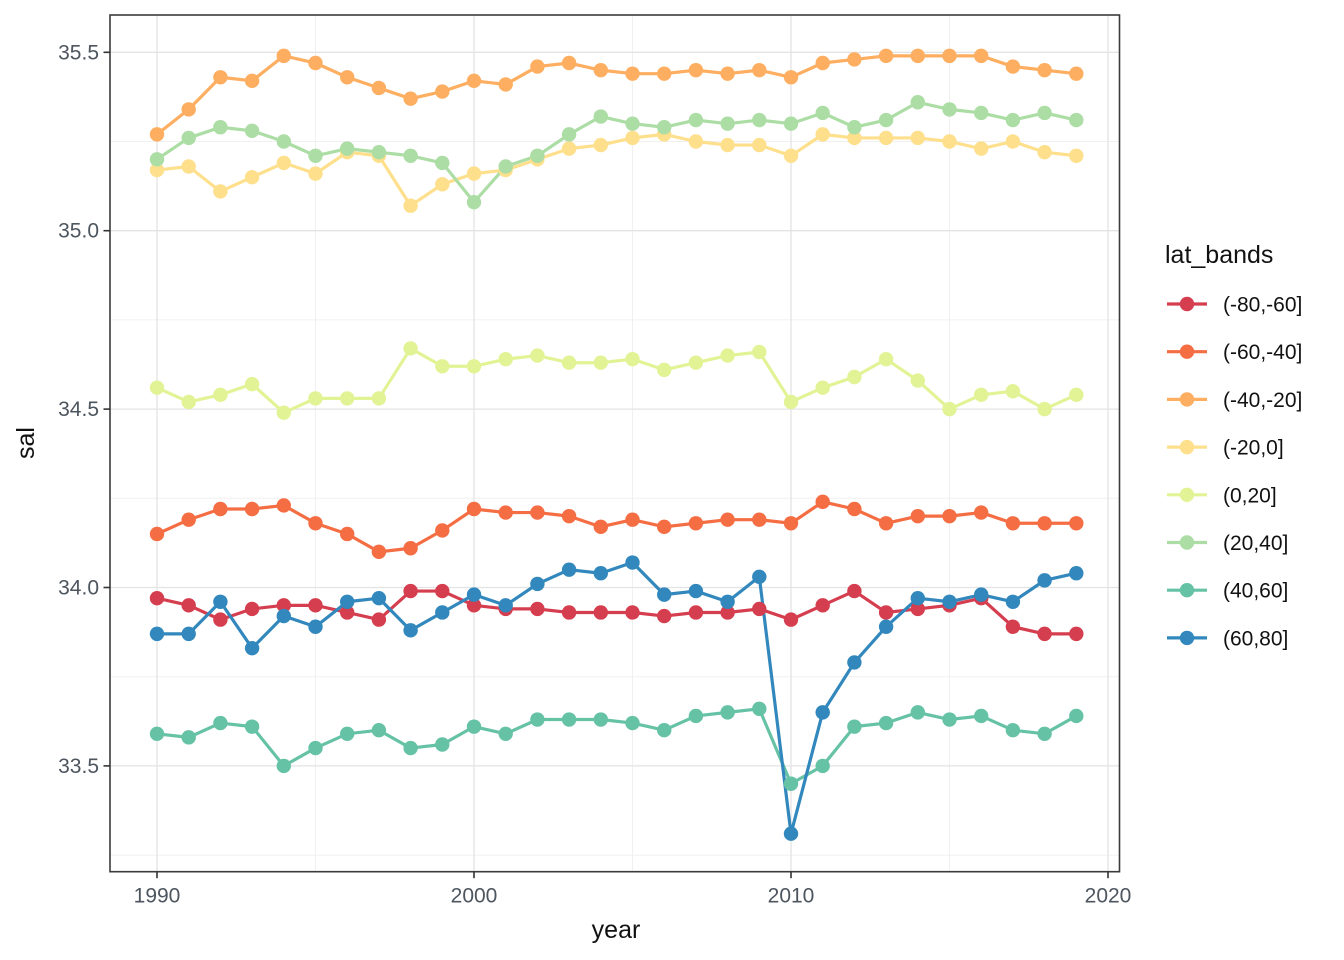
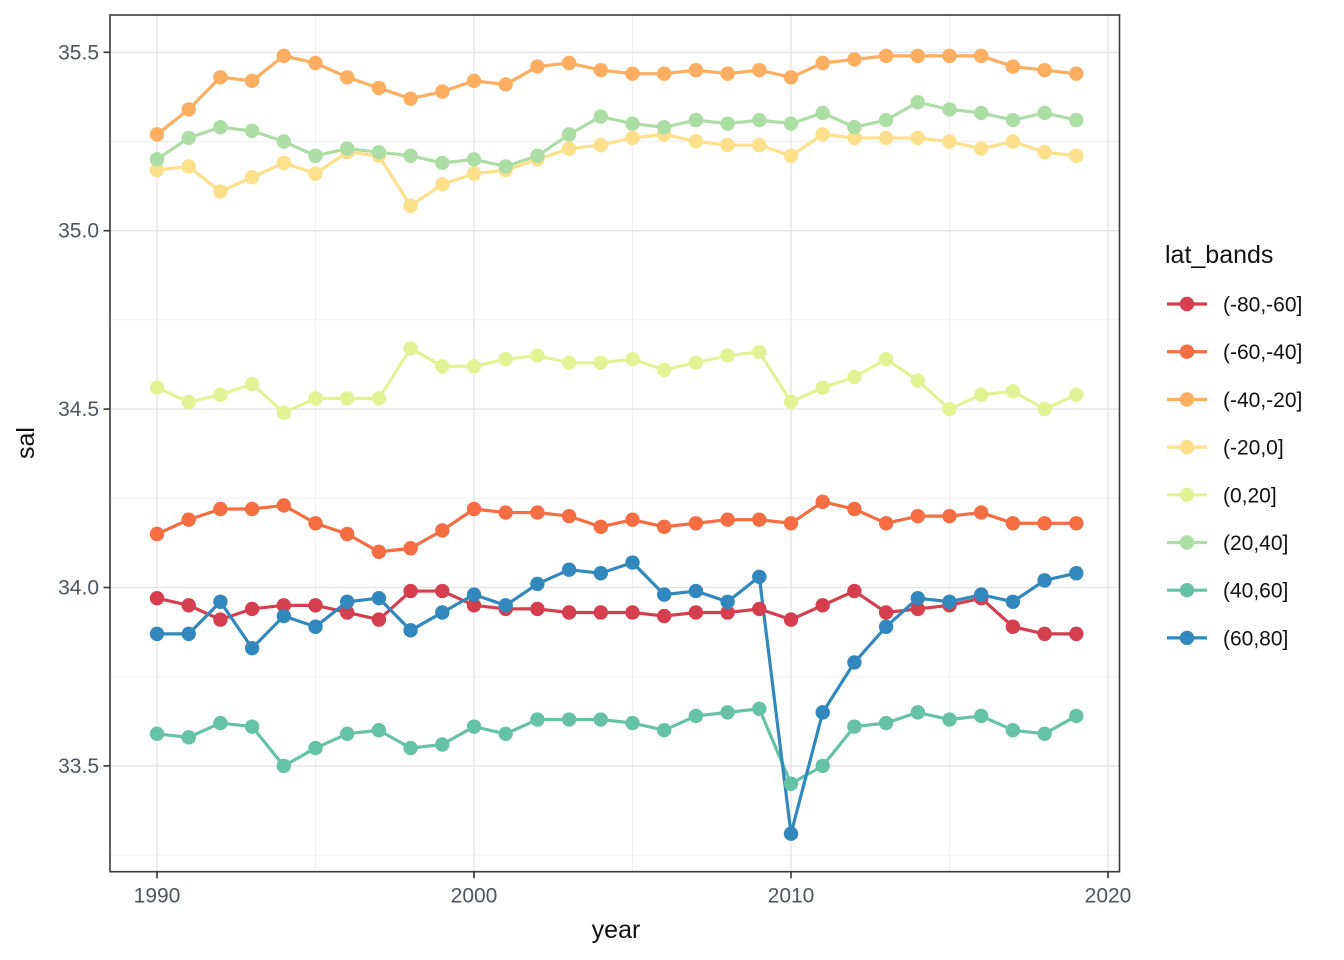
(20,40]/2000: 35.08 -> 35.20
